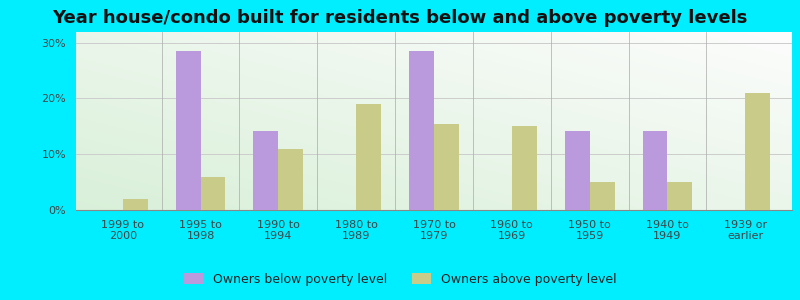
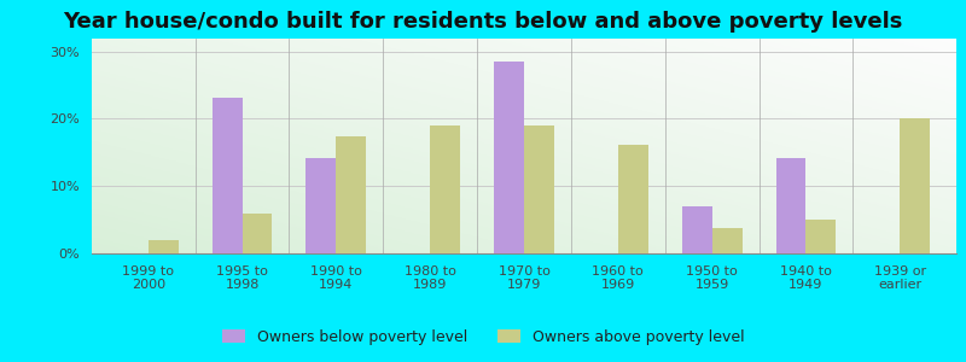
Owners below poverty level/1995 to 1998: 28.5% -> 23.2%
Owners above poverty level/1990 to 1994: 11.0% -> 17.4%
Owners above poverty level/1970 to 1979: 15.5% -> 19.0%
Owners above poverty level/1960 to 1969: 15.0% -> 16.2%
Owners below poverty level/1950 to 1959: 14.2% -> 7.0%
Owners above poverty level/1950 to 1959: 5.0% -> 3.8%
Owners above poverty level/1939 or earlier: 21.0% -> 20.0%
